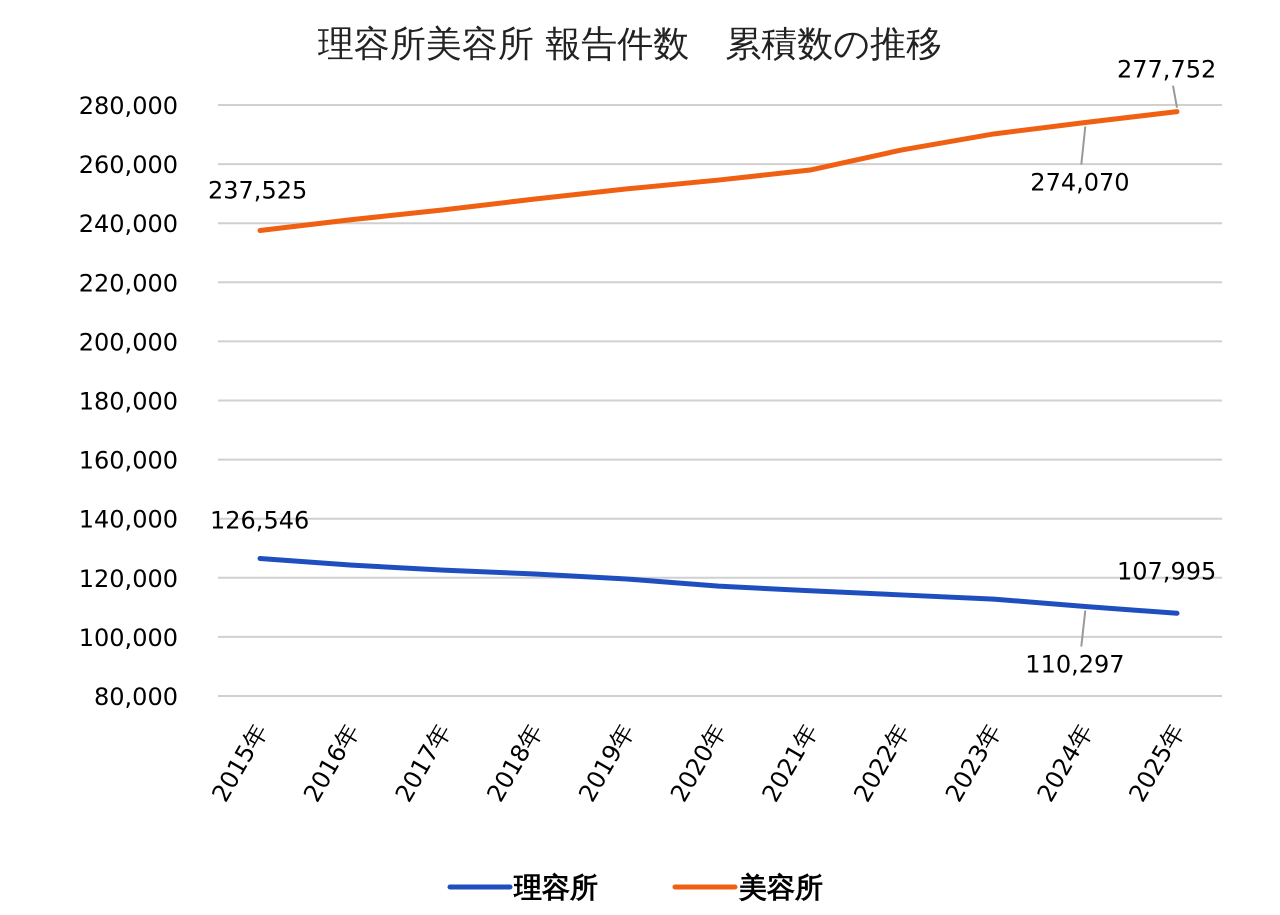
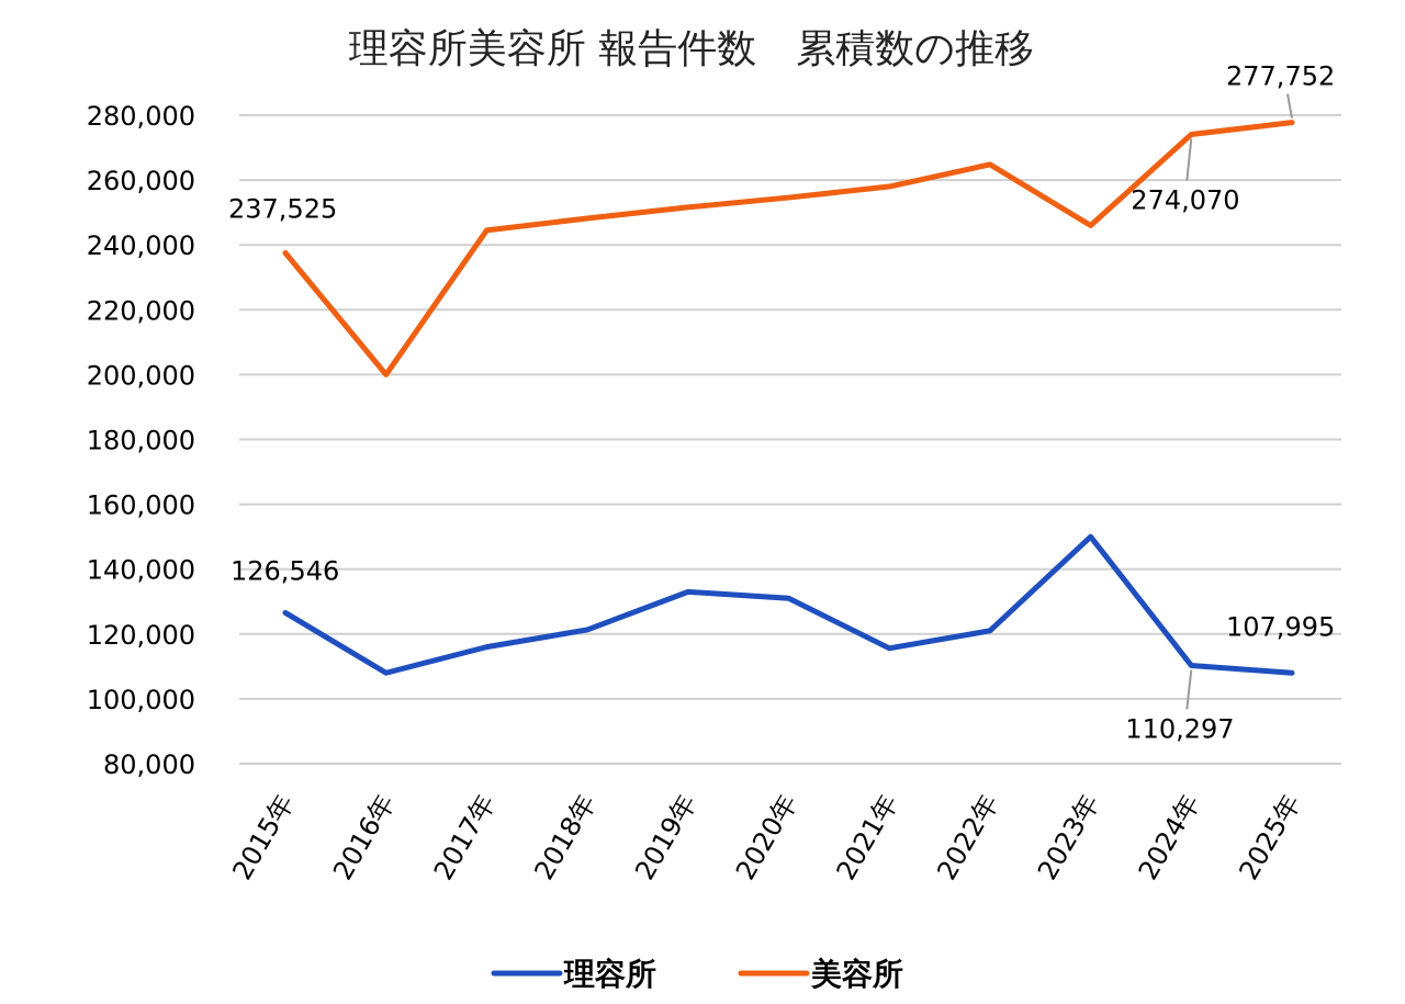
理容所/2016年: 124000 -> 108000
美容所/2016年: 241000 -> 200000
理容所/2017年: 123000 -> 116000
理容所/2019年: 120000 -> 133000
理容所/2020年: 117000 -> 131000
理容所/2022年: 114000 -> 121000
理容所/2023年: 113000 -> 150000
美容所/2023年: 270000 -> 246000
